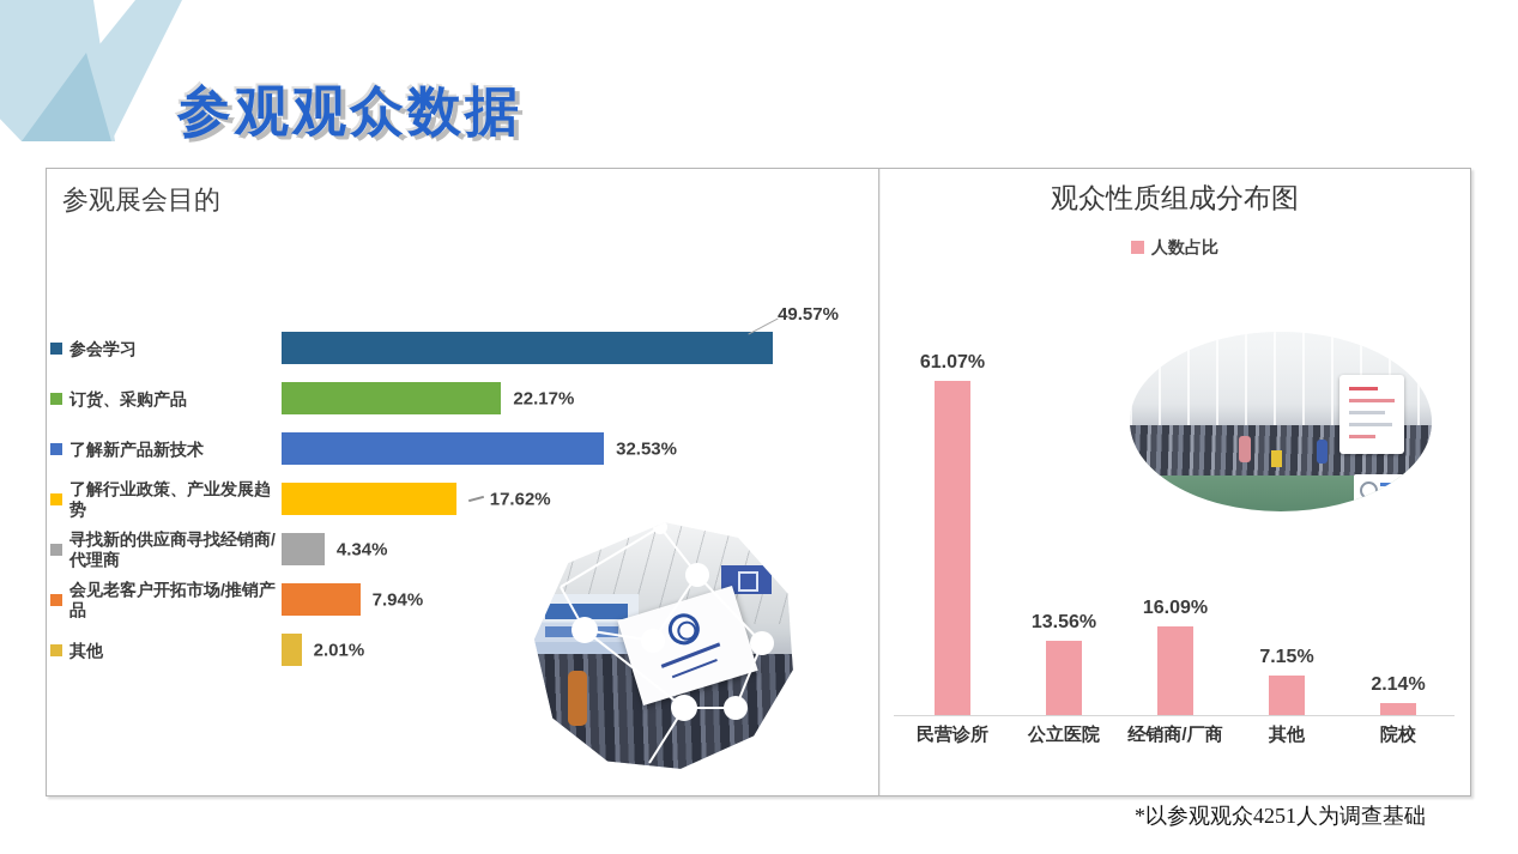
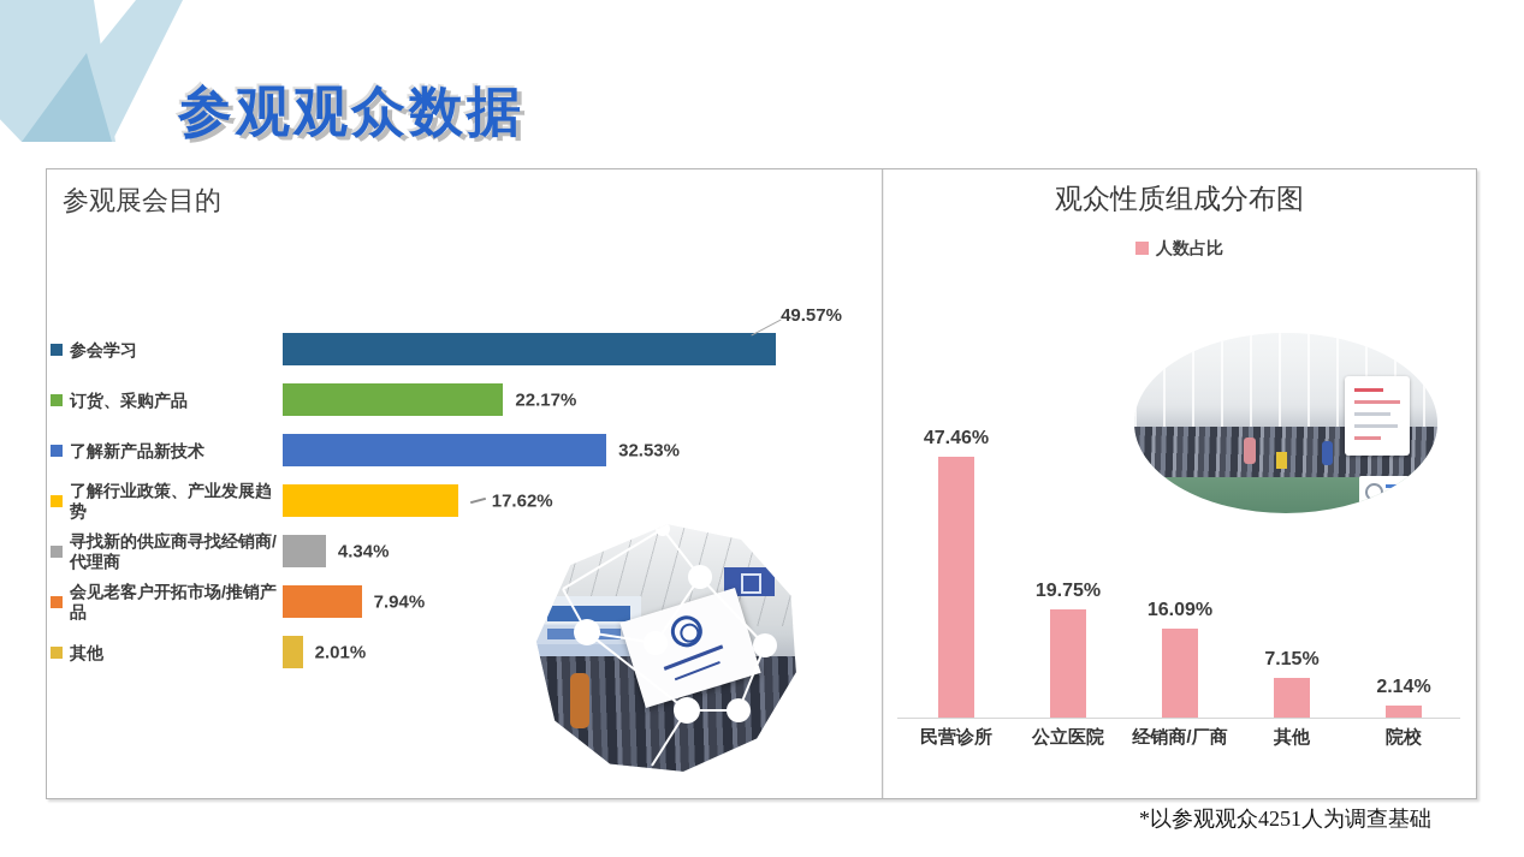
观众性质组成分布图/民营诊所: 61.07% -> 47.46%
观众性质组成分布图/公立医院: 13.56% -> 19.75%
